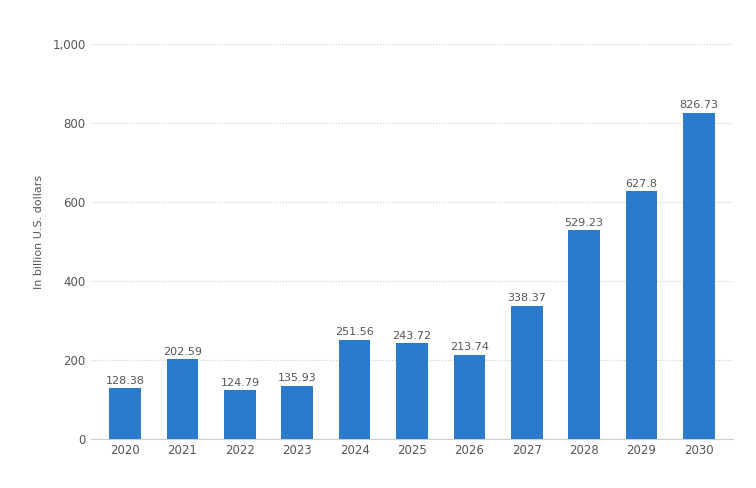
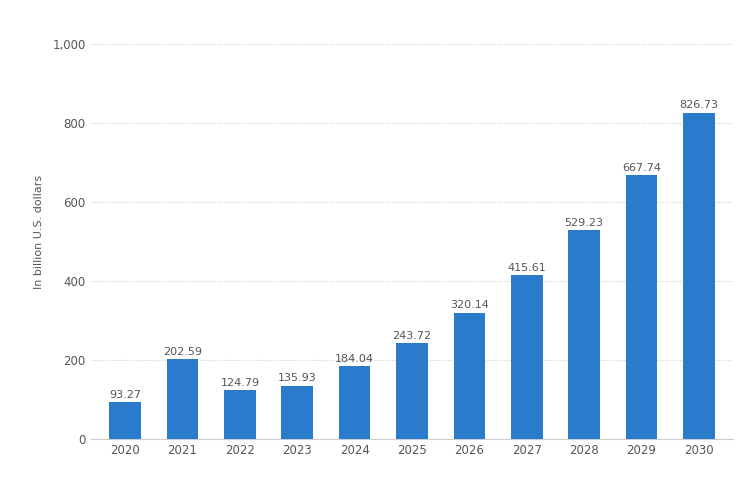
2020: 128.38 -> 93.27
2024: 251.56 -> 184.04
2026: 213.74 -> 320.14
2027: 338.37 -> 415.61
2029: 627.8 -> 667.74
